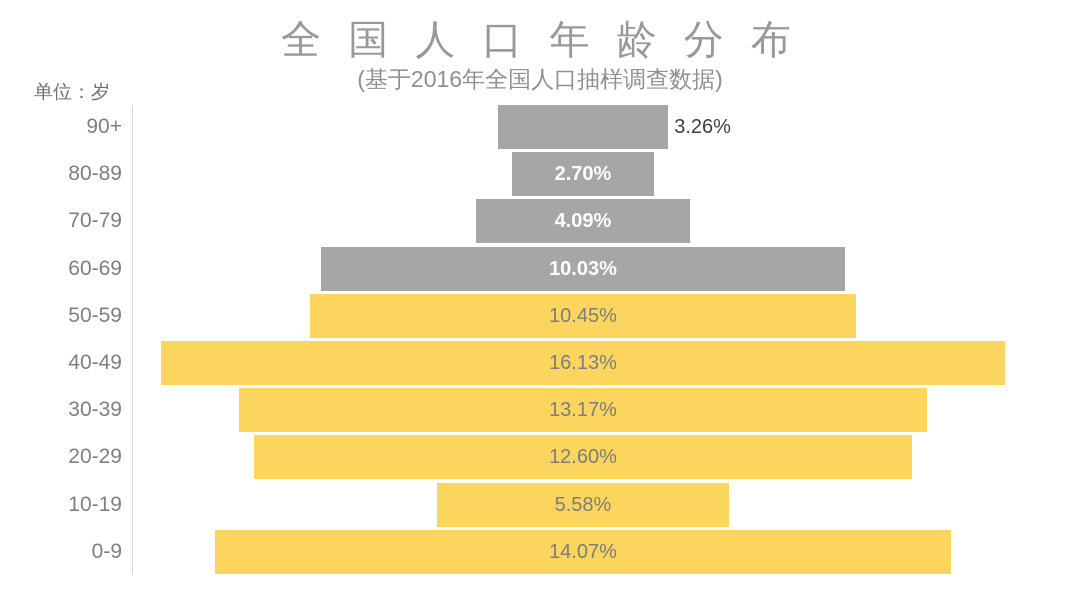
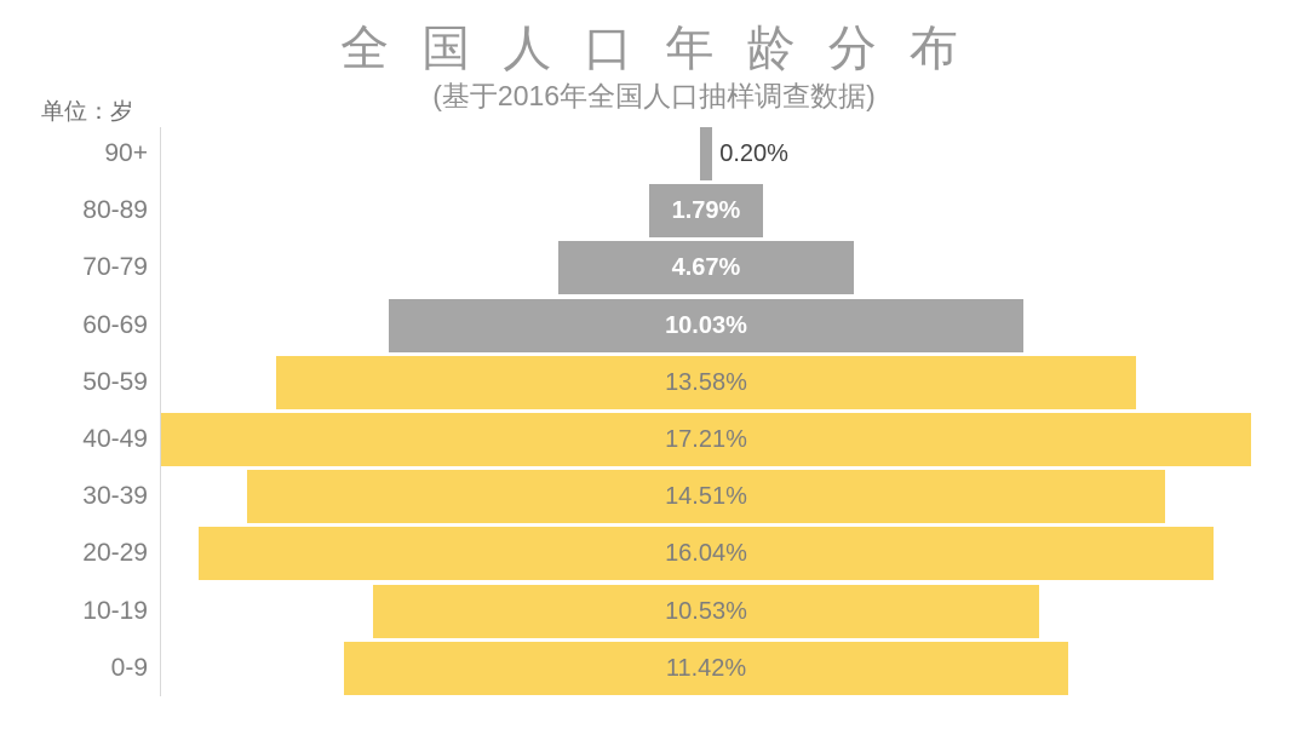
90+: 3.26% -> 0.20%
80-89: 2.70% -> 1.79%
70-79: 4.09% -> 4.67%
50-59: 10.45% -> 13.58%
40-49: 16.13% -> 17.21%
30-39: 13.17% -> 14.51%
20-29: 12.60% -> 16.04%
10-19: 5.58% -> 10.53%
0-9: 14.07% -> 11.42%
